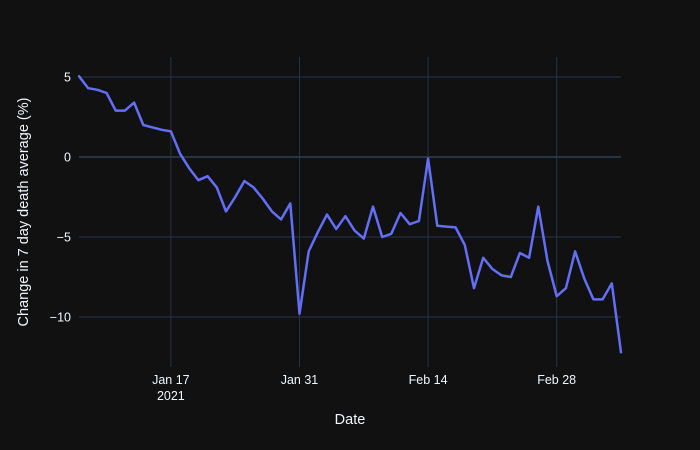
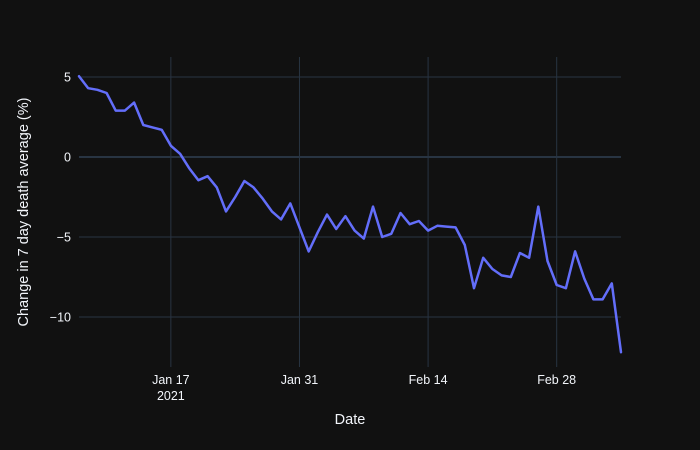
Jan 17: 1.6 -> 0.7
Jan 31: -9.8 -> -4.4
Feb 14: -0.1 -> -4.6
Feb 28: -8.7 -> -8.0
